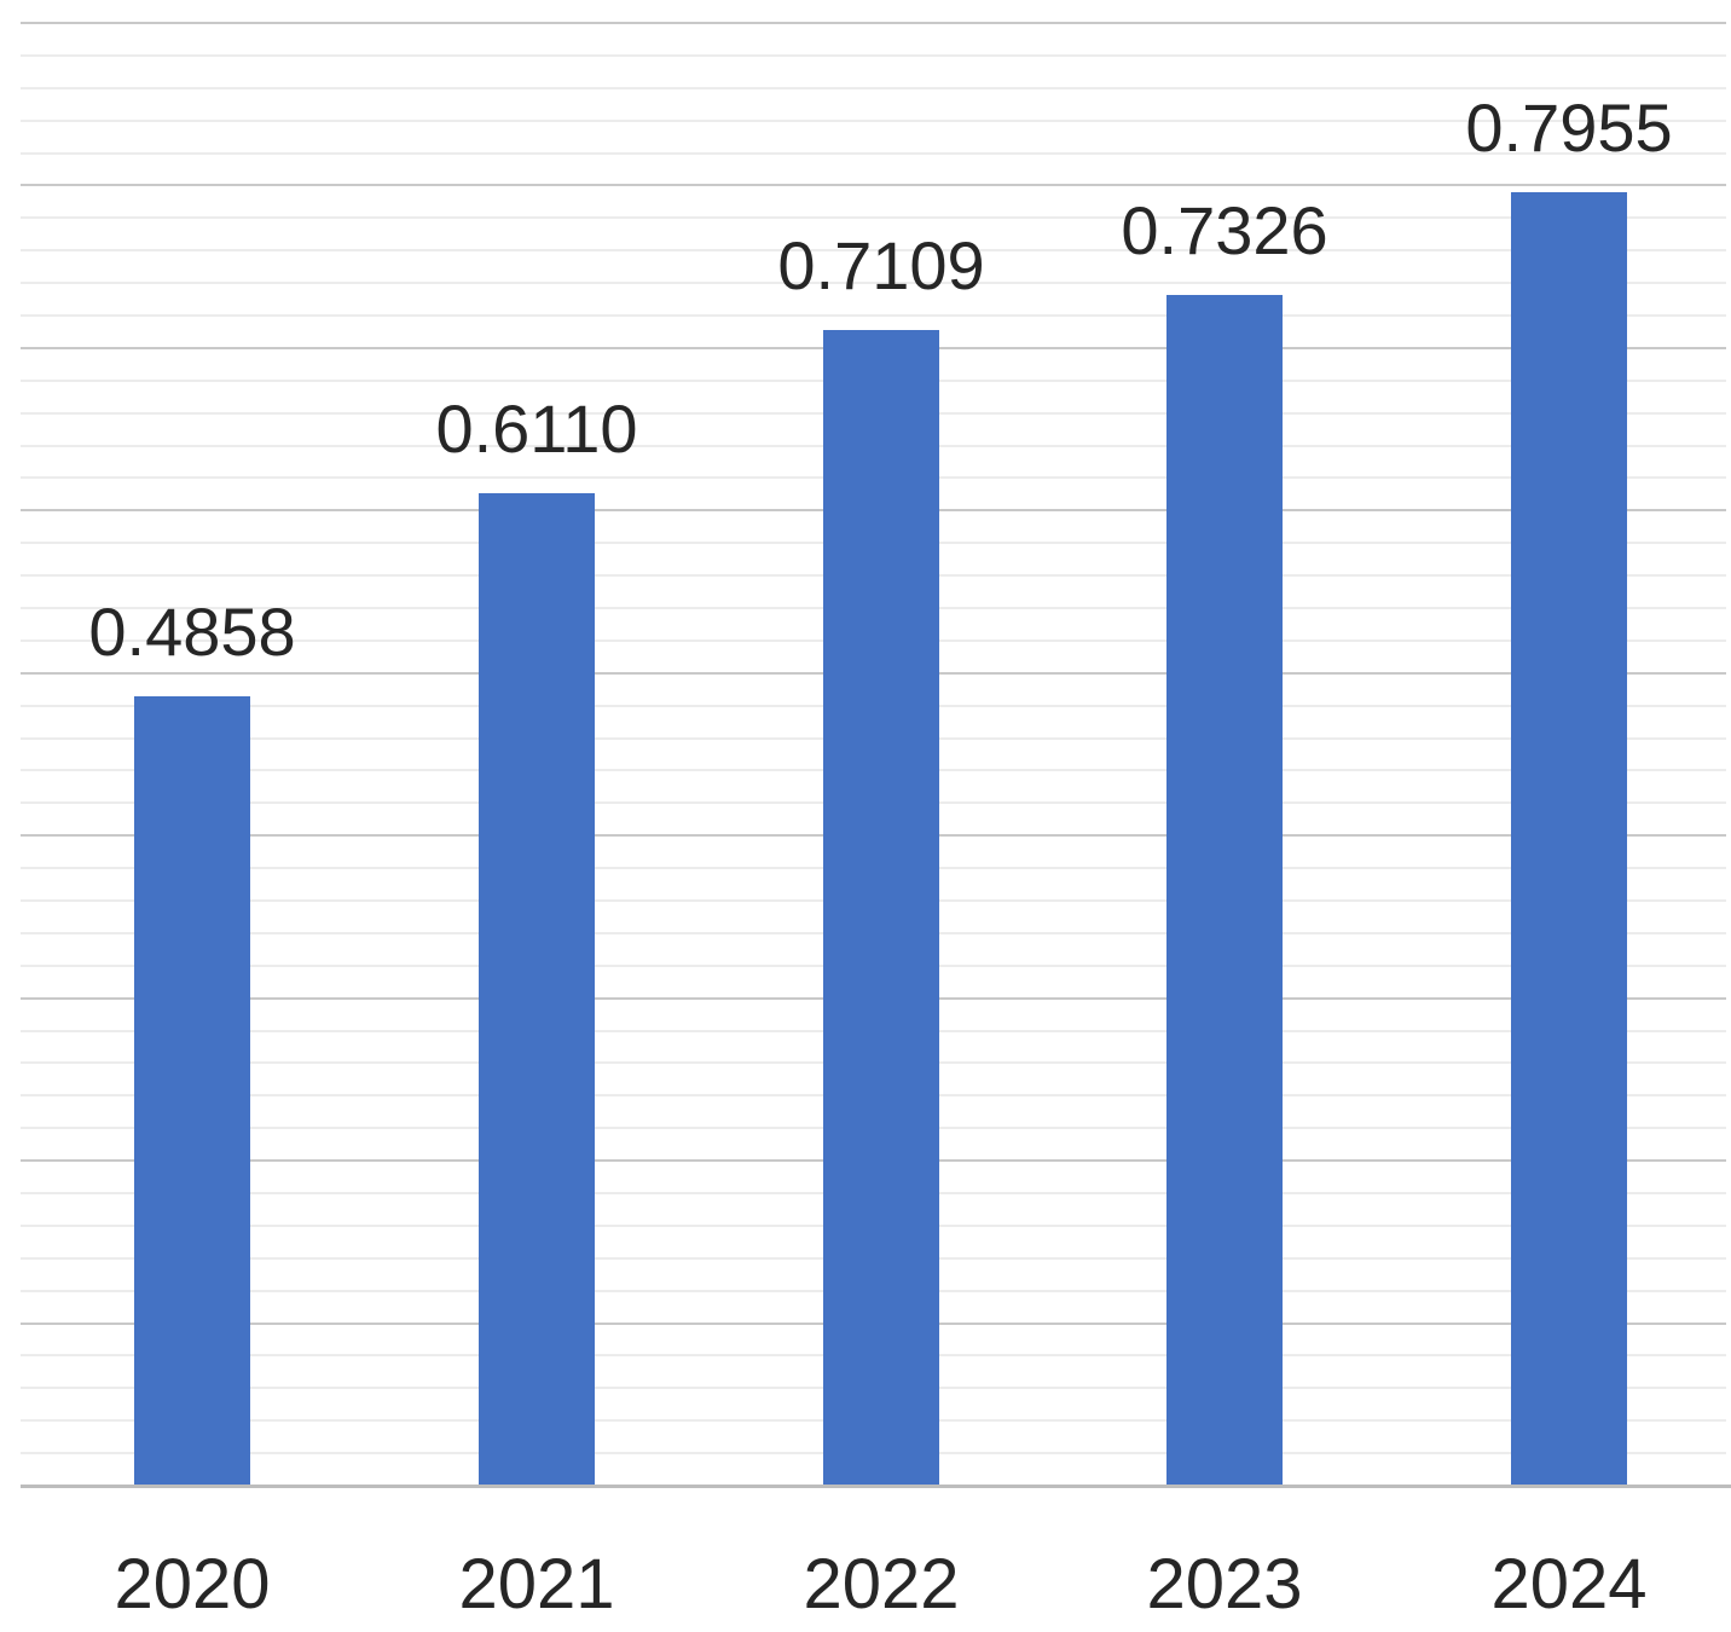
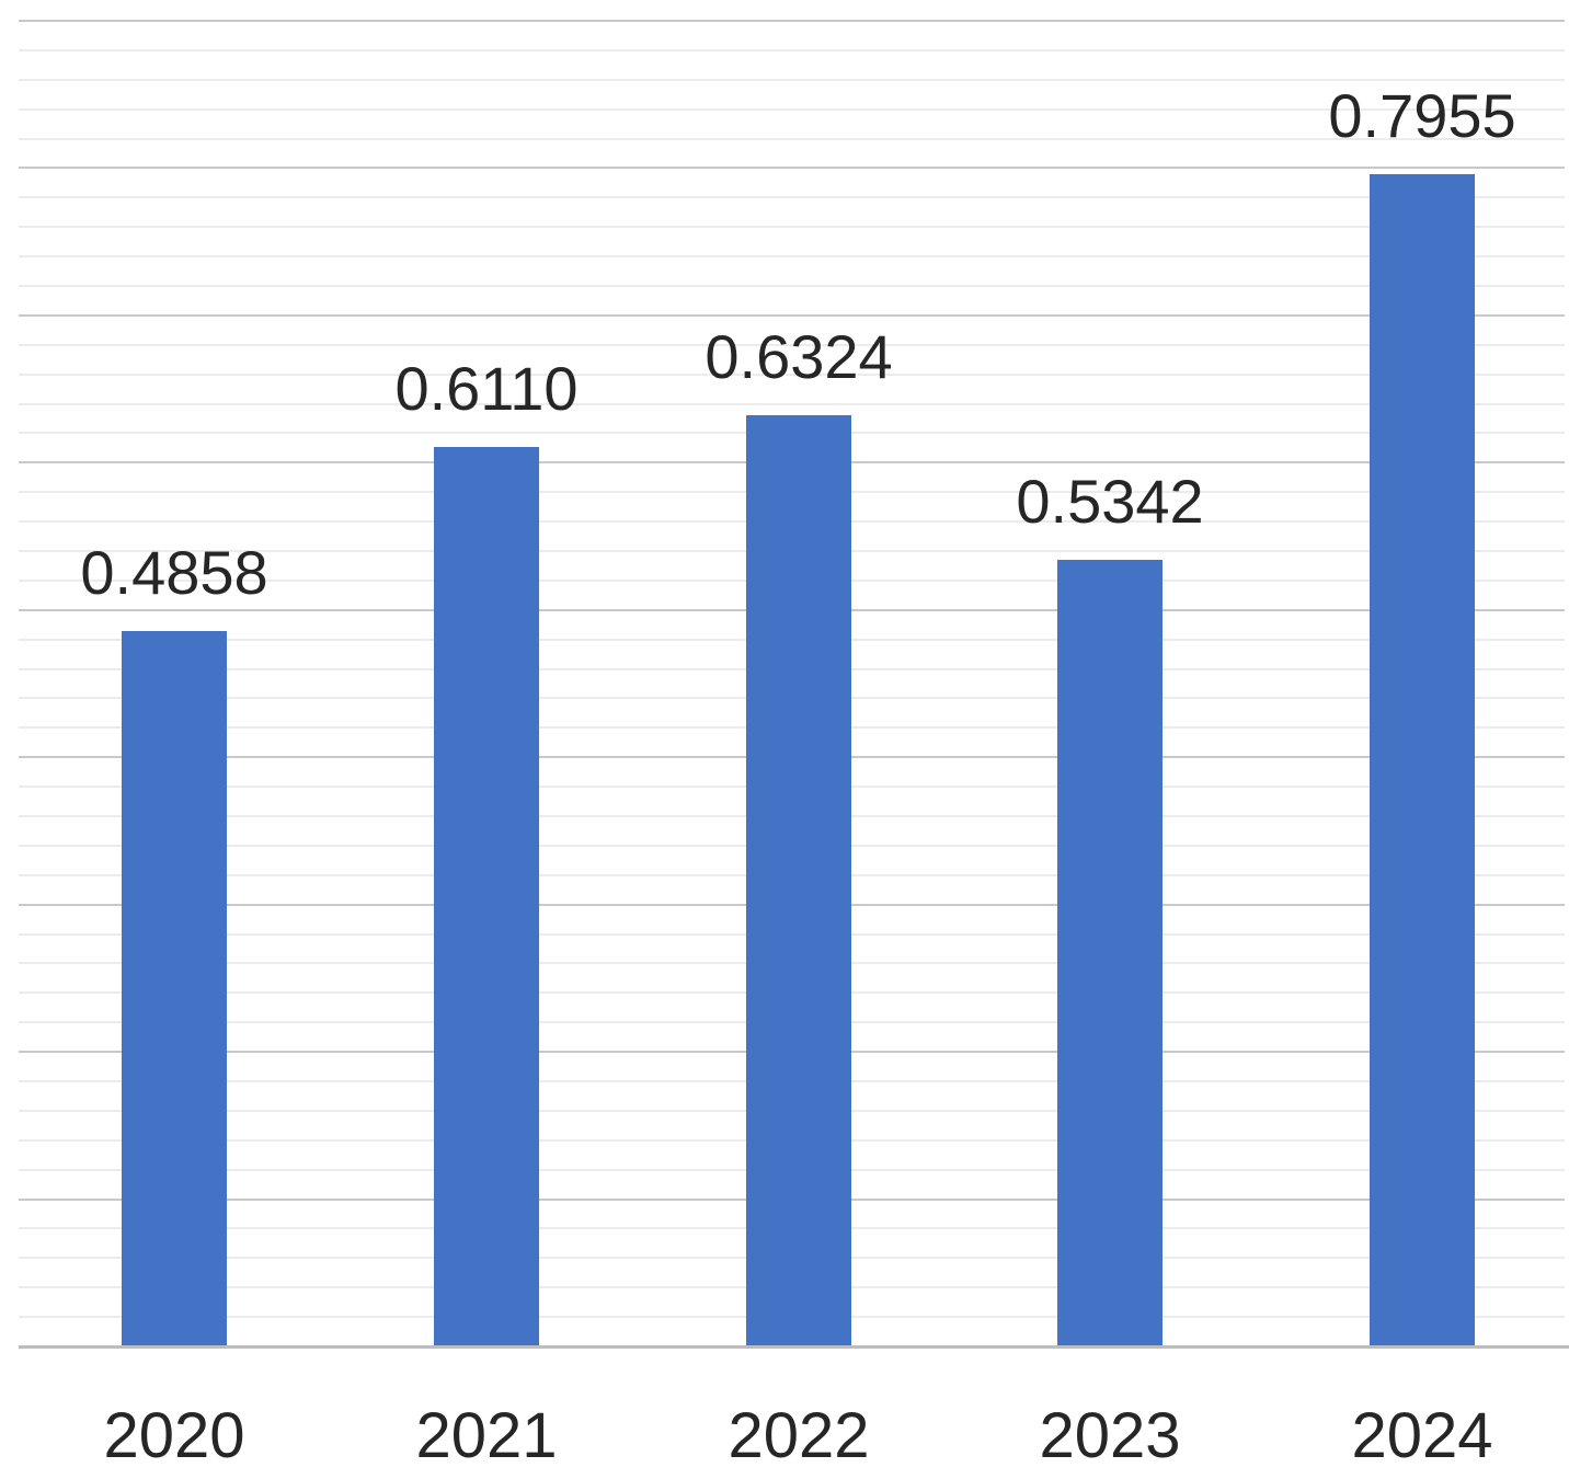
2022: 0.7109 -> 0.6324
2023: 0.7326 -> 0.5342
